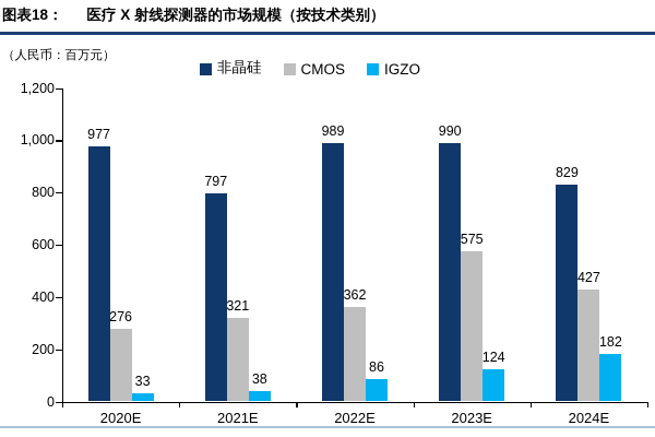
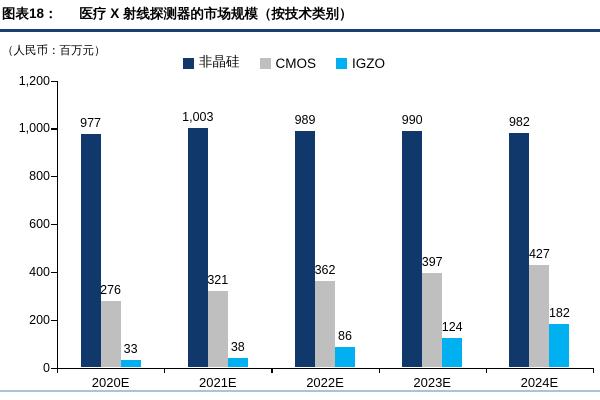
非晶硅/2021E: 797 -> 1,003
CMOS/2023E: 575 -> 397
非晶硅/2024E: 829 -> 982
